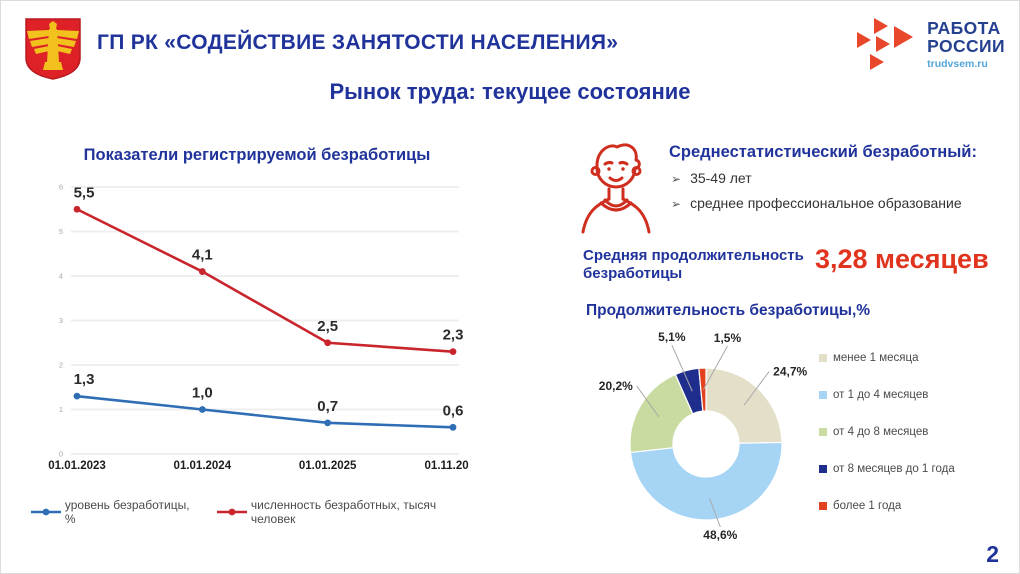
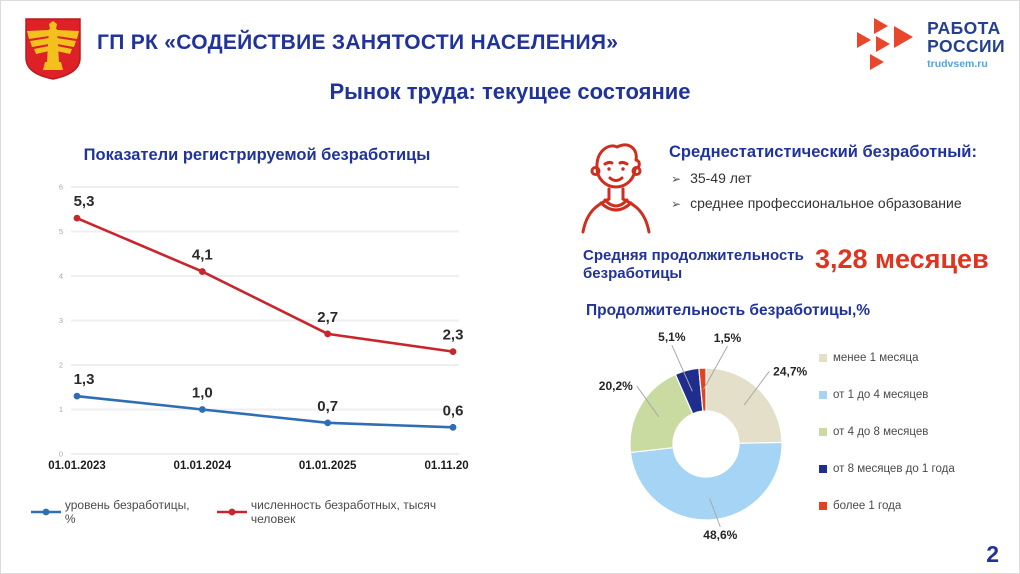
Показатели регистрируемой безработицы/численность безработных, тысяч человек/01.01.2023: 5,5 -> 5,3
Показатели регистрируемой безработицы/численность безработных, тысяч человек/01.01.2025: 2,5 -> 2,7
